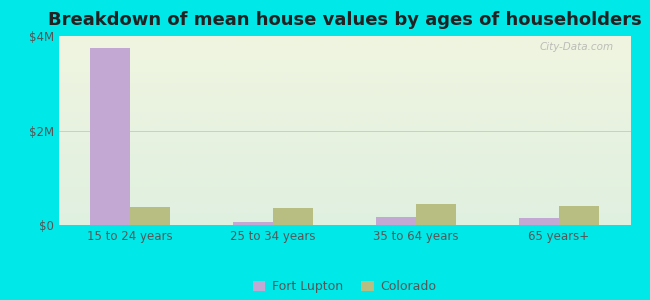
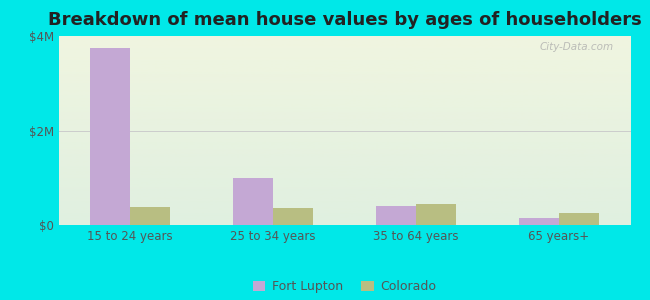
Fort Lupton/25 to 34 years: $0.07M -> $1.00M
Fort Lupton/35 to 64 years: $0.18M -> $0.40M
Colorado/65 years+: $0.41M -> $0.25M
